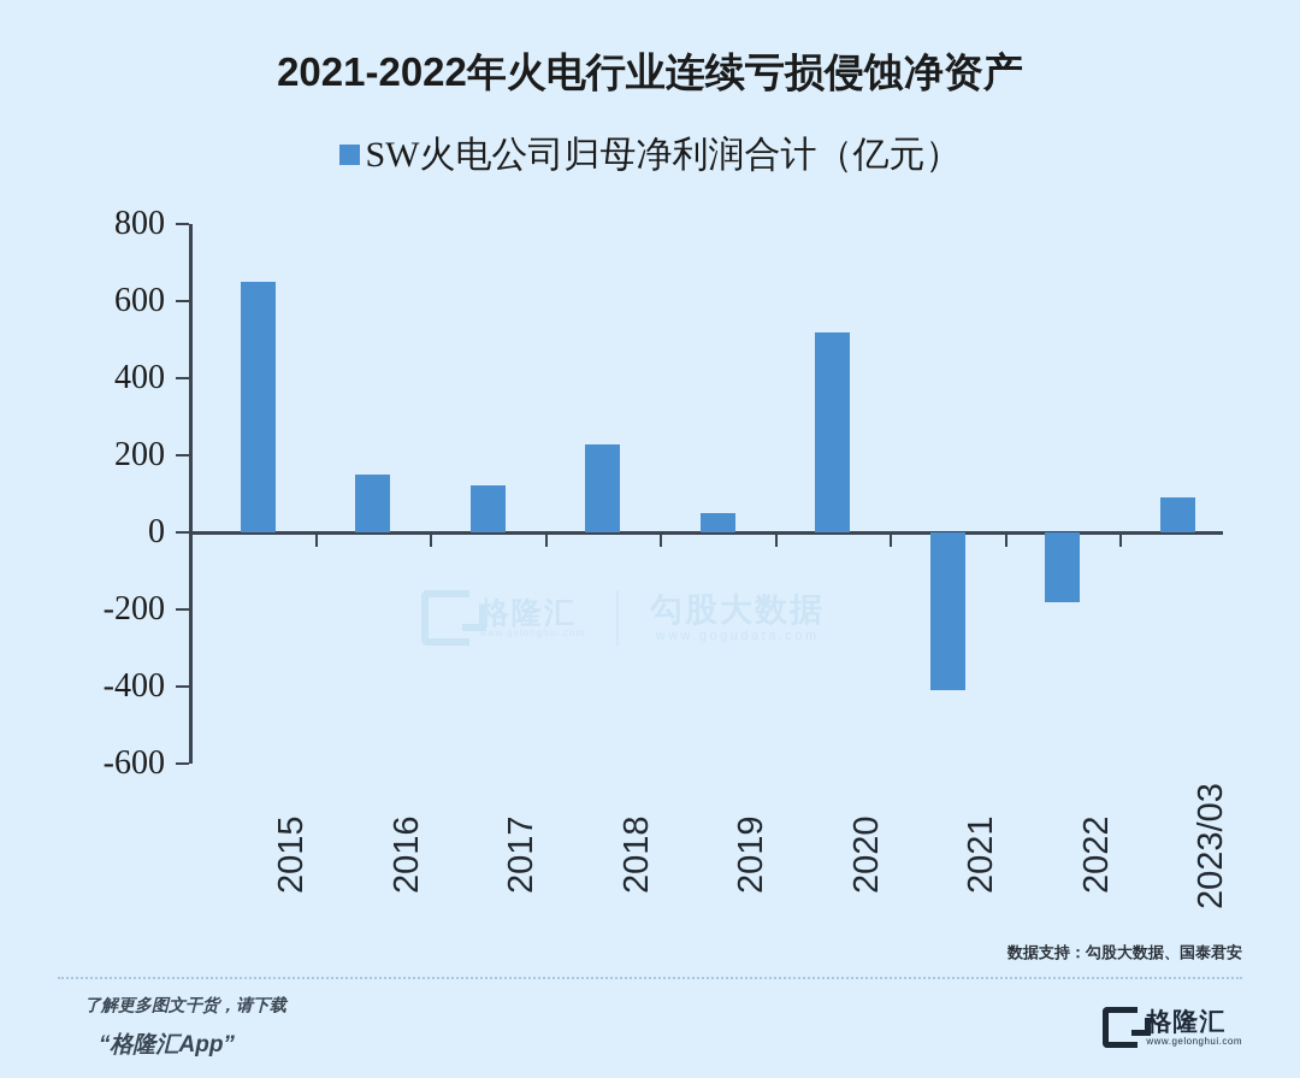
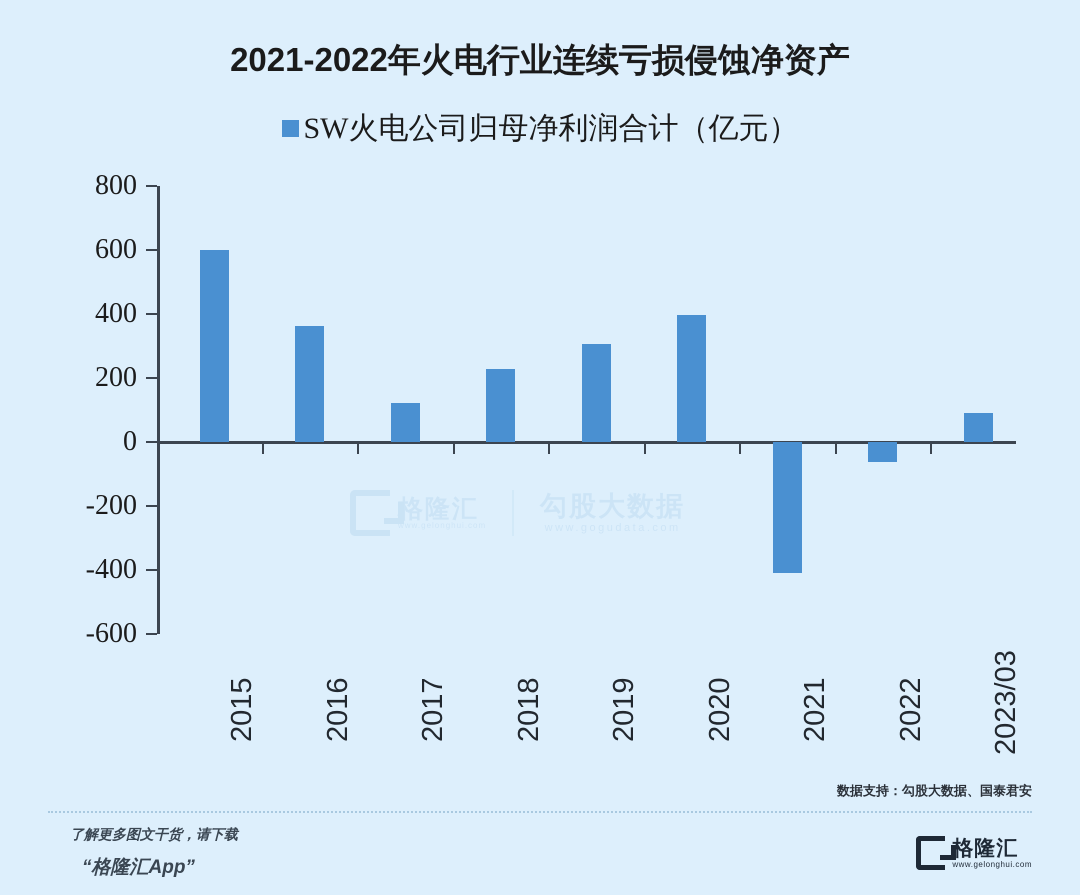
2015: 650 -> 600
2016: 150 -> 360
2019: 50 -> 310
2020: 520 -> 400
2022: -180 -> -60
